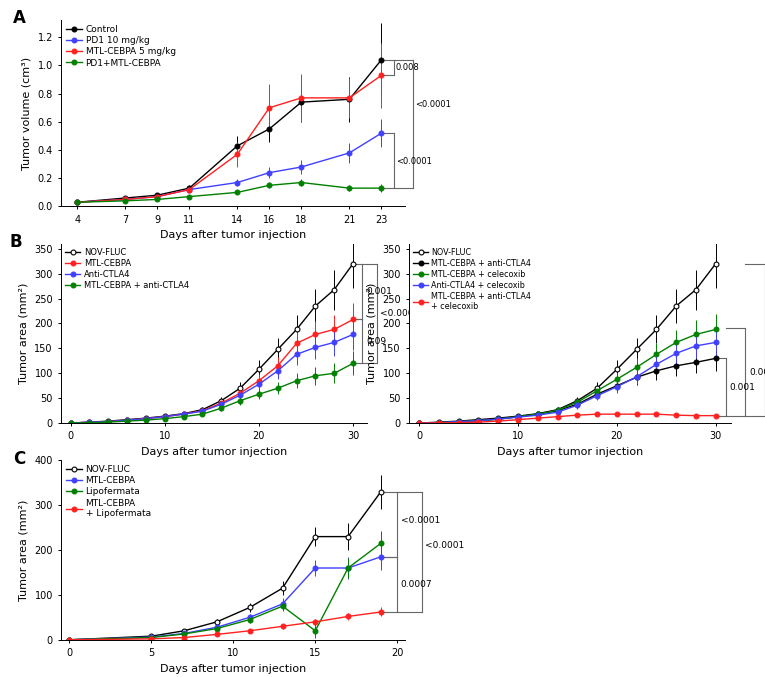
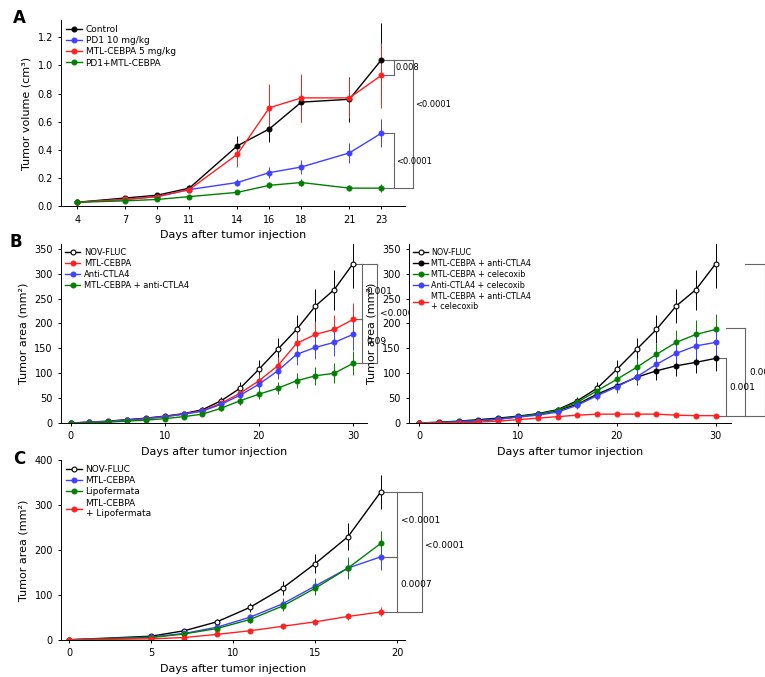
NOV-FLUC/15: 230 -> 170
MTL-CEBPA/15: 160 -> 120
Lipofermata/15: 20 -> 115
